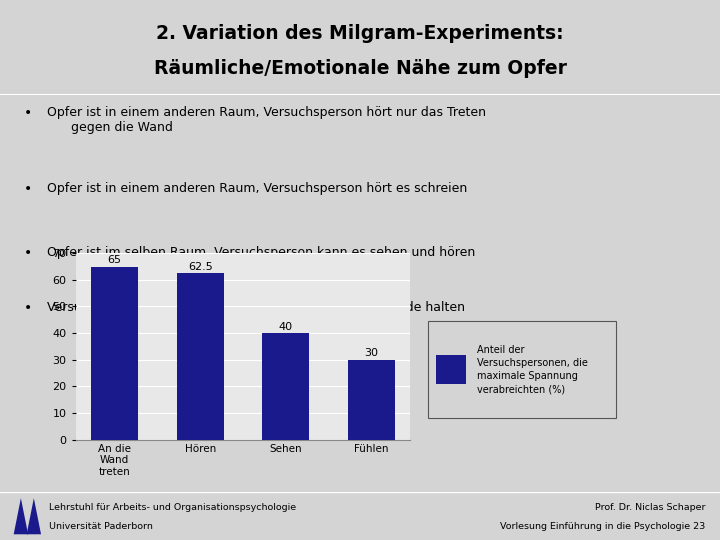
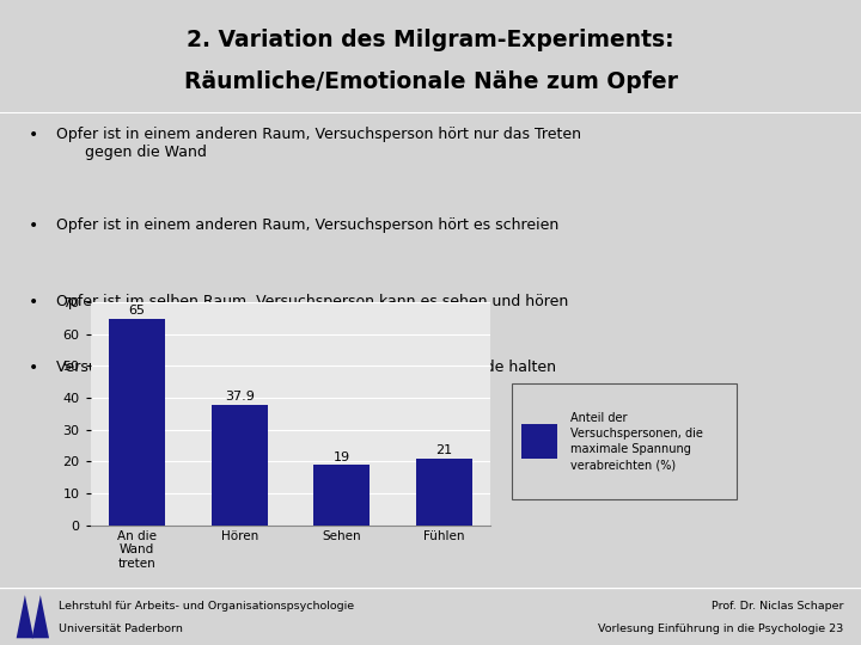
Hören: 62.5 -> 37.9
Sehen: 40 -> 19
Fühlen: 30 -> 21
